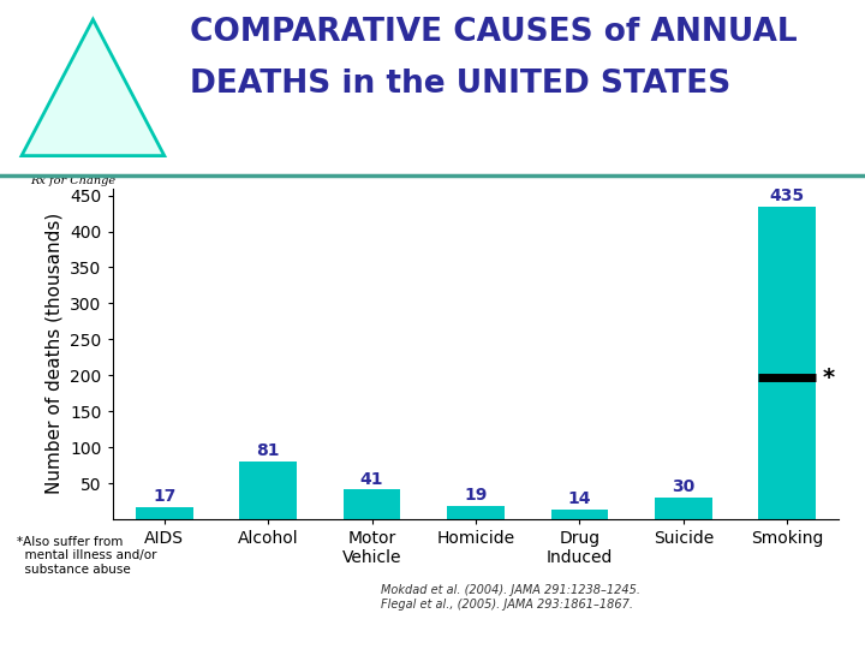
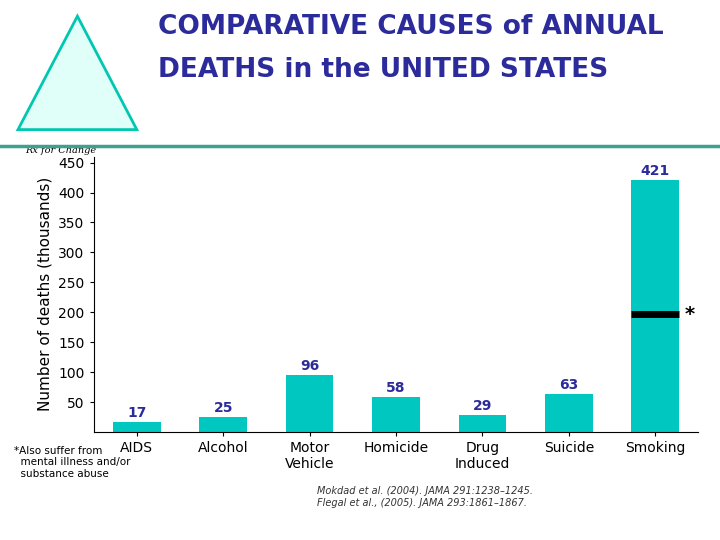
Alcohol: 81 -> 25
Motor Vehicle: 41 -> 96
Homicide: 19 -> 58
Drug Induced: 14 -> 29
Suicide: 30 -> 63
Smoking: 435 -> 421
